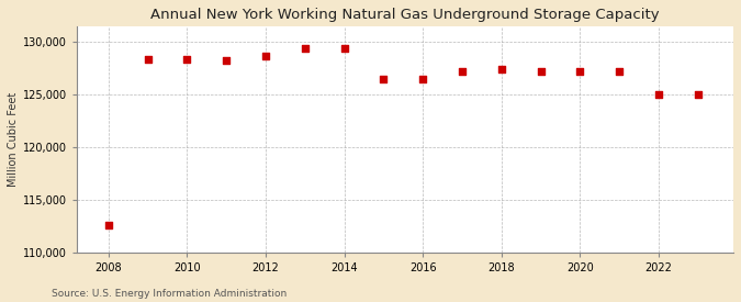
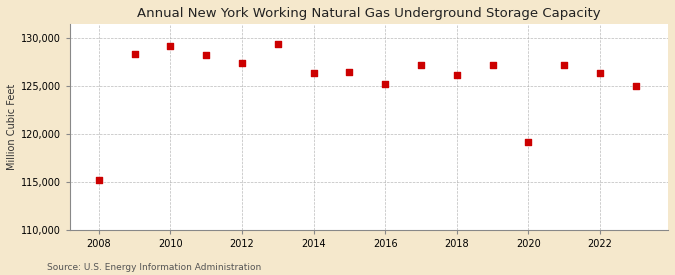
2008: 112,600 -> 115,200
2010: 128,400 -> 129,200
2012: 128,700 -> 127,400
2014: 129,400 -> 126,400
2016: 126,500 -> 125,200
2018: 127,400 -> 126,200
2020: 127,200 -> 119,200
2022: 125,000 -> 126,400
